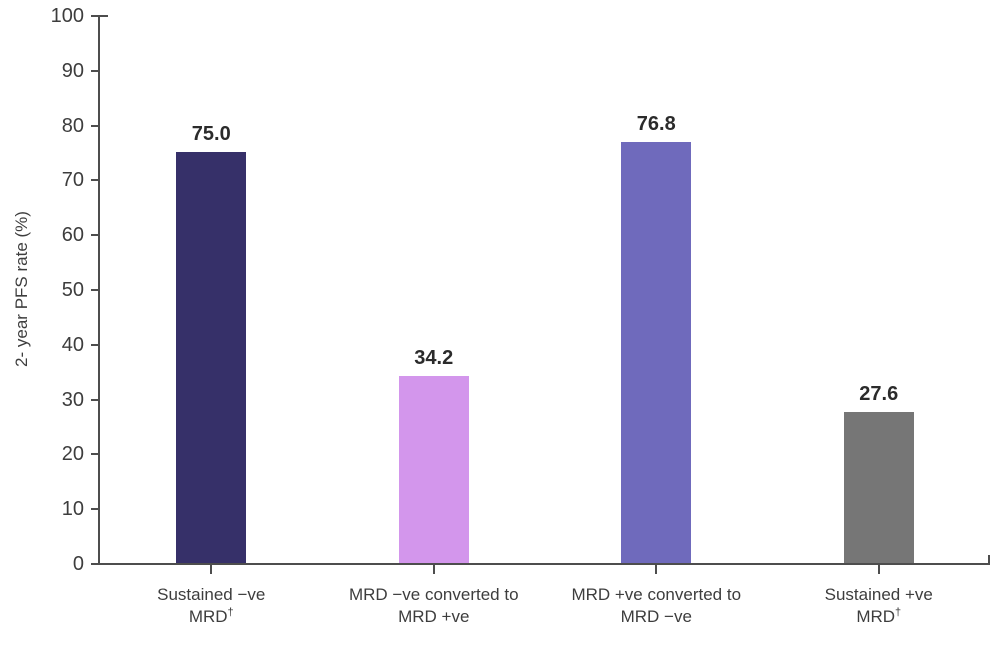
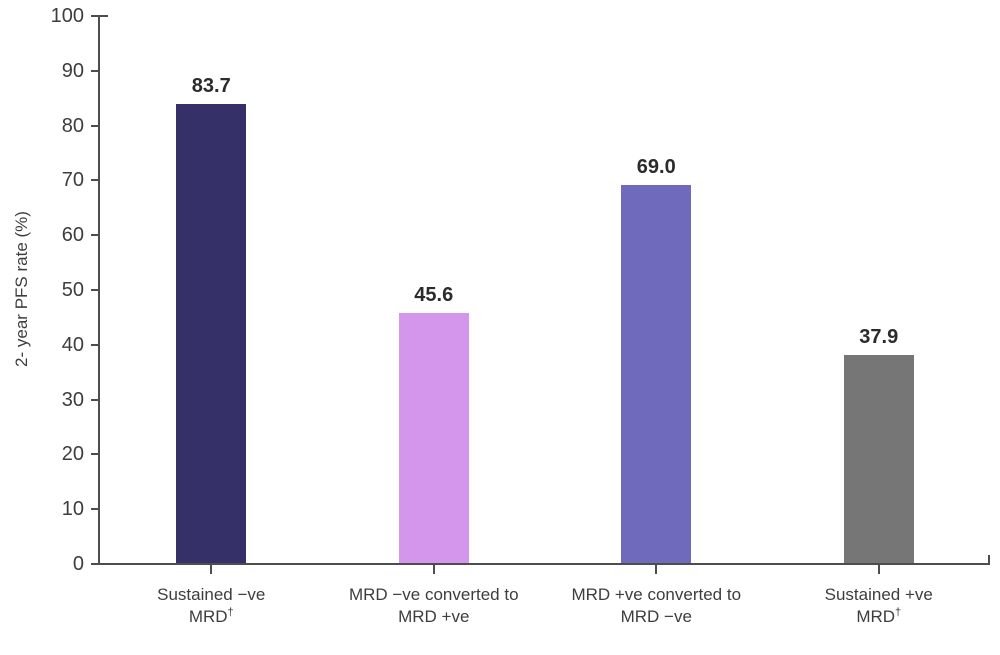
Sustained −ve MRD†: 75.0 -> 83.7
MRD −ve converted to MRD +ve: 34.2 -> 45.6
MRD +ve converted to MRD −ve: 76.8 -> 69.0
Sustained +ve MRD†: 27.6 -> 37.9
